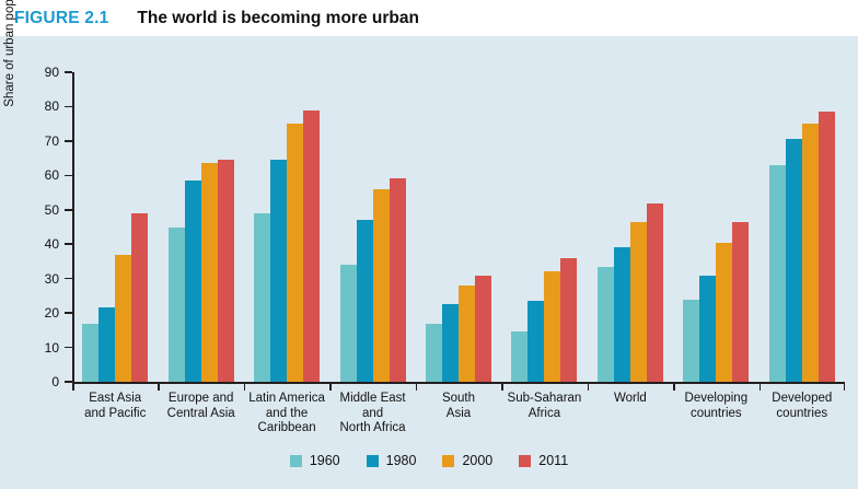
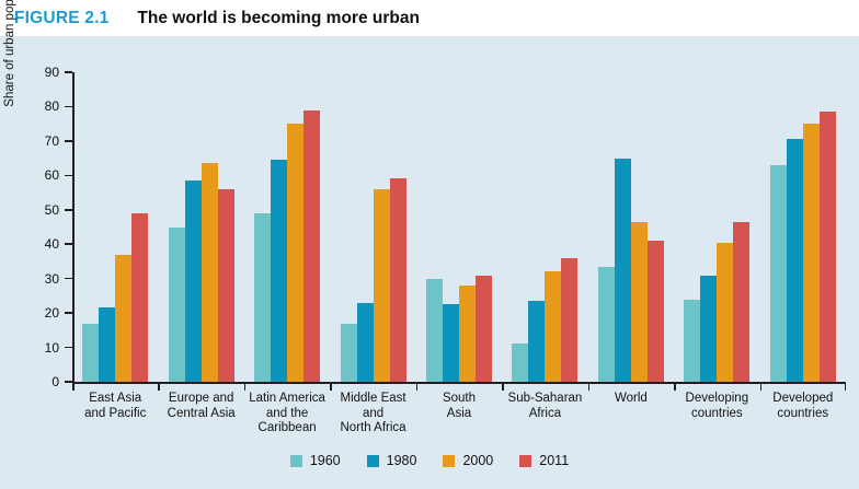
2011/Europe and Central Asia: 64 -> 56
1960/Middle East and North Africa: 34 -> 17
1980/Middle East and North Africa: 47 -> 23
1960/South Asia: 17 -> 30
1960/Sub-Saharan Africa: 14 -> 11
1980/World: 39 -> 65
2011/World: 52 -> 41
